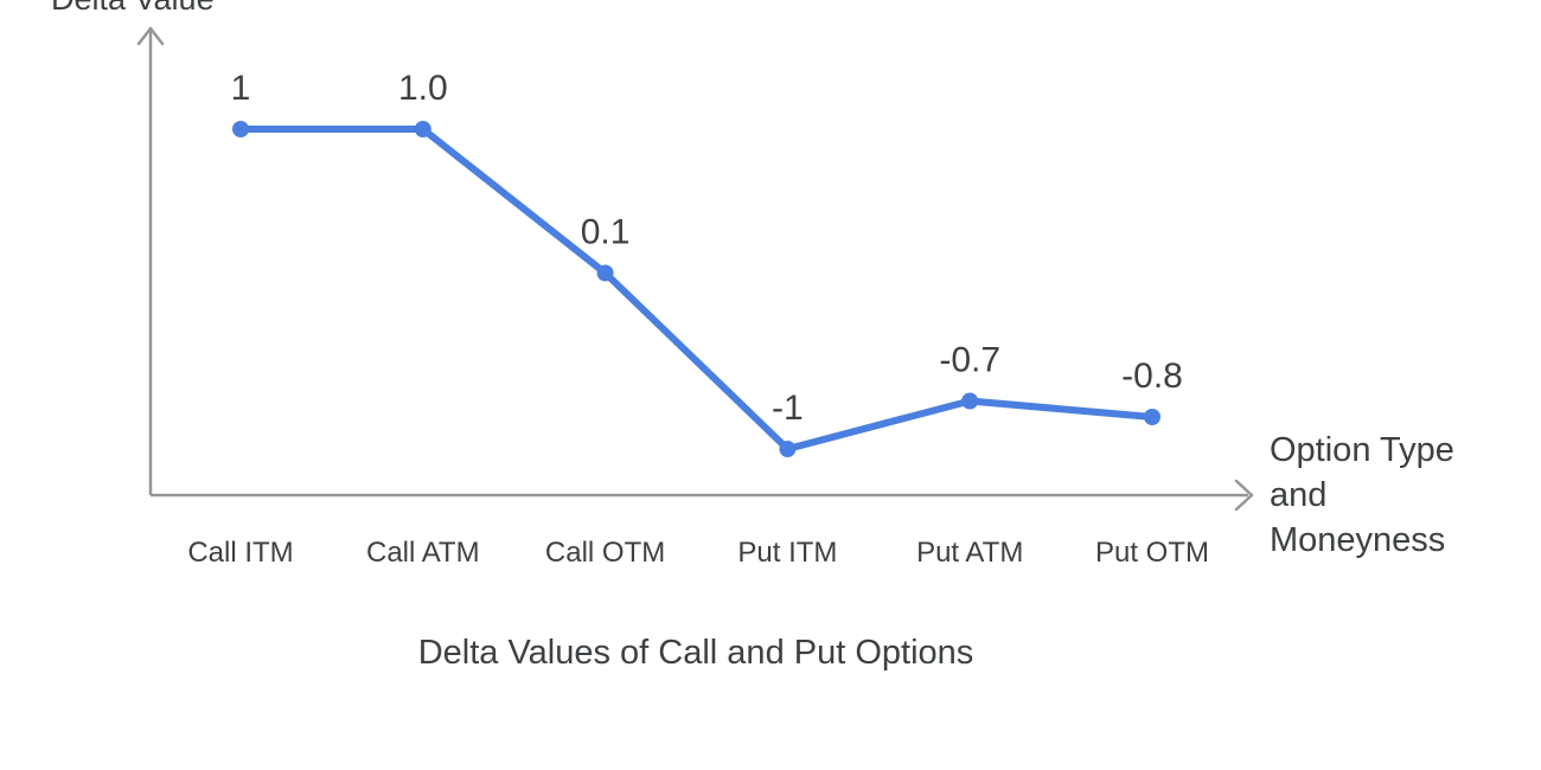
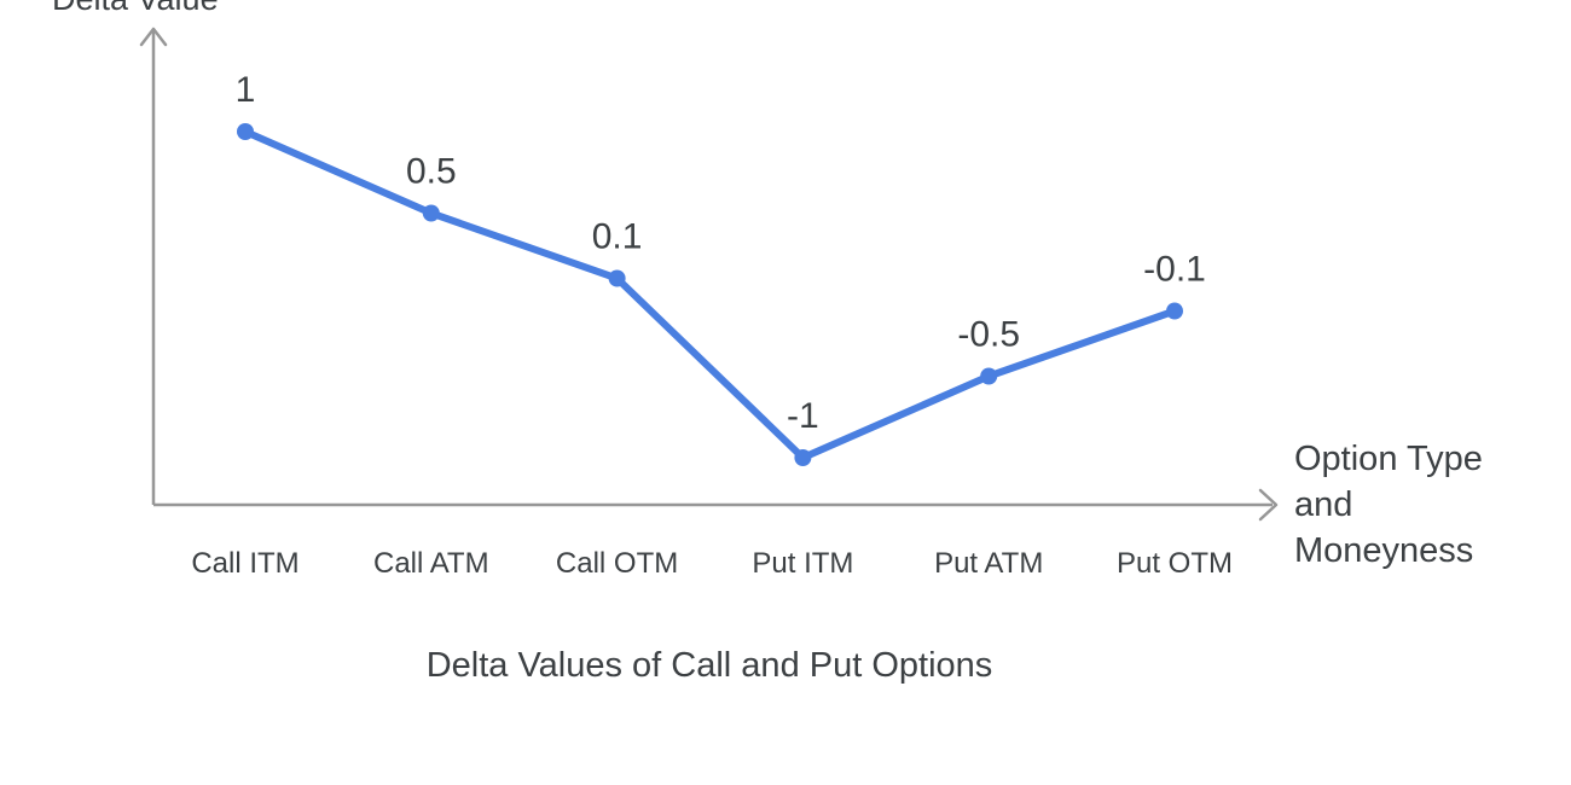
Call ATM: 1.0 -> 0.5
Put ATM: -0.7 -> -0.5
Put OTM: -0.8 -> -0.1
